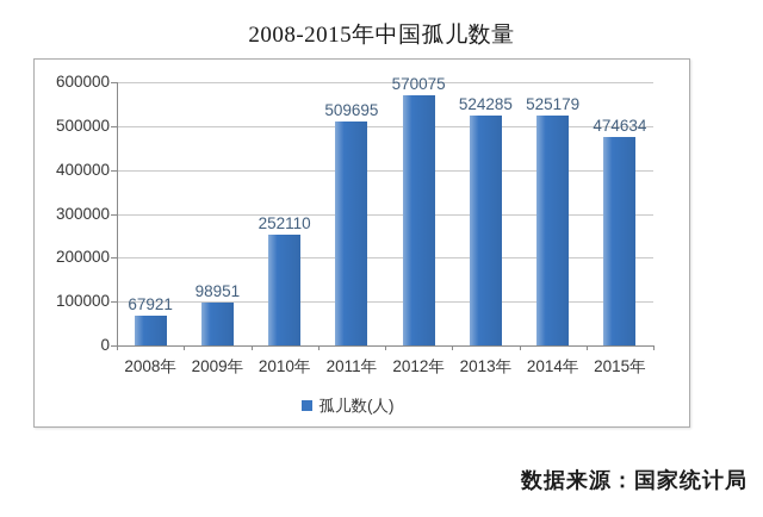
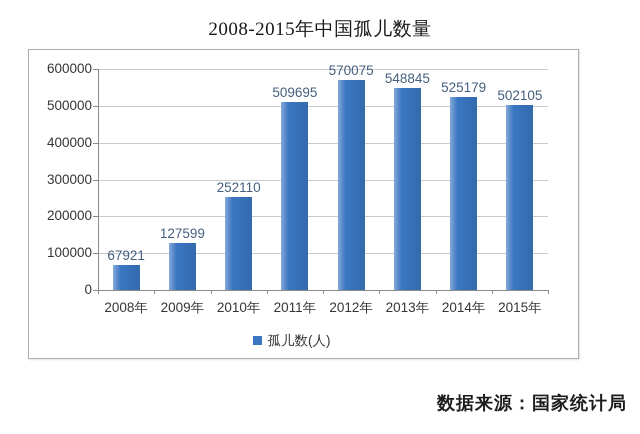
2009年: 98951 -> 127599
2013年: 524285 -> 548845
2015年: 474634 -> 502105
